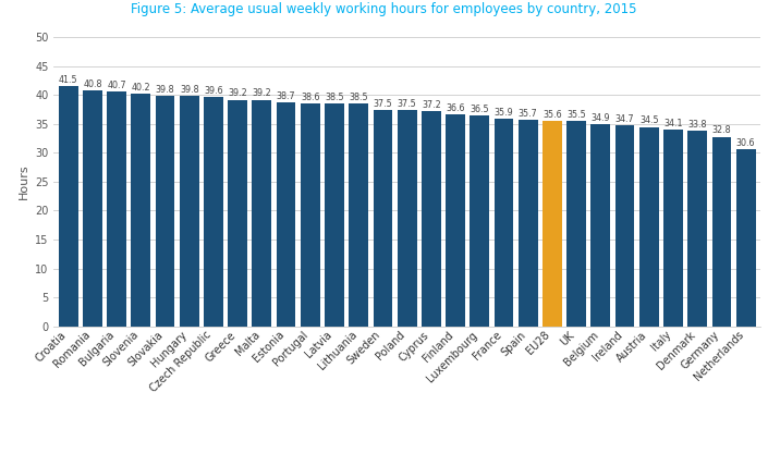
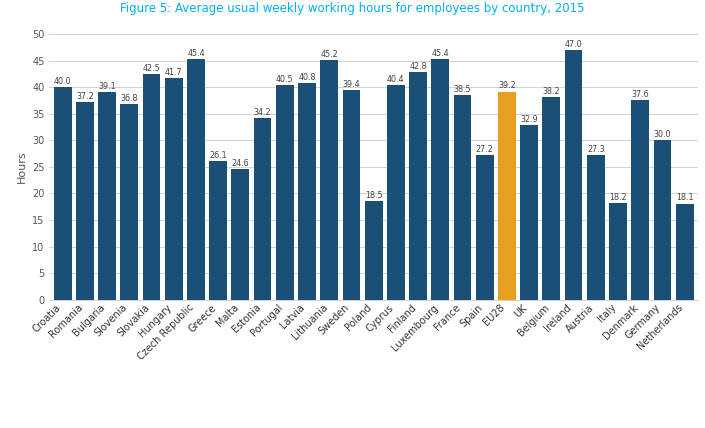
Croatia: 41.5 -> 40.0
Romania: 40.8 -> 37.2
Bulgaria: 40.7 -> 39.1
Slovenia: 40.2 -> 36.8
Slovakia: 39.8 -> 42.5
Hungary: 39.8 -> 41.7
Czech Republic: 39.6 -> 45.4
Greece: 39.2 -> 26.1
Malta: 39.2 -> 24.6
Estonia: 38.7 -> 34.2
Portugal: 38.6 -> 40.5
Latvia: 38.5 -> 40.8
Lithuania: 38.5 -> 45.2
Sweden: 37.5 -> 39.4
Poland: 37.5 -> 18.5
Cyprus: 37.2 -> 40.4
Finland: 36.6 -> 42.8
Luxembourg: 36.5 -> 45.4
France: 35.9 -> 38.5
Spain: 35.7 -> 27.2
EU28: 35.6 -> 39.2
UK: 35.5 -> 32.9
Belgium: 34.9 -> 38.2
Ireland: 34.7 -> 47.0
Austria: 34.5 -> 27.3
Italy: 34.1 -> 18.2
Denmark: 33.8 -> 37.6
Germany: 32.8 -> 30.0
Netherlands: 30.6 -> 18.1
